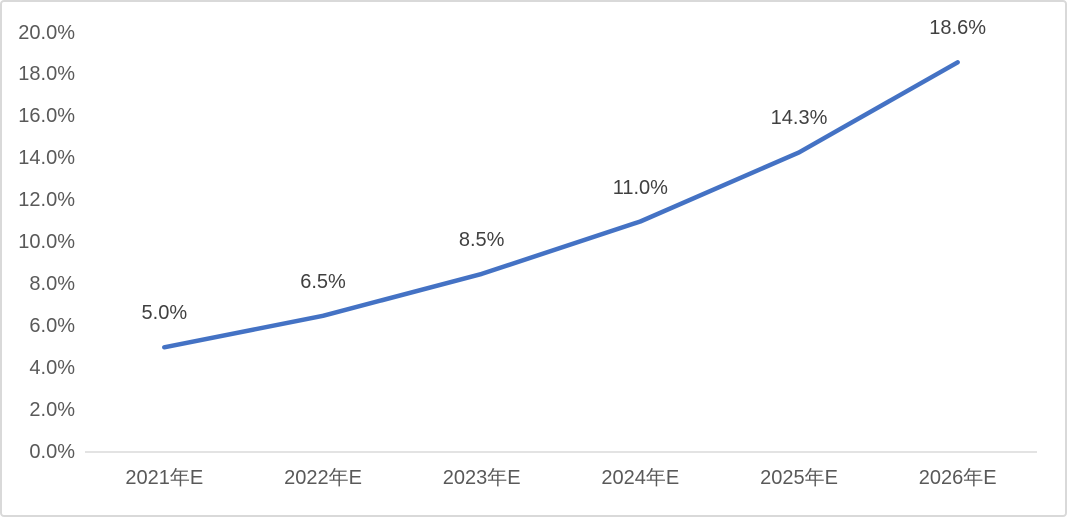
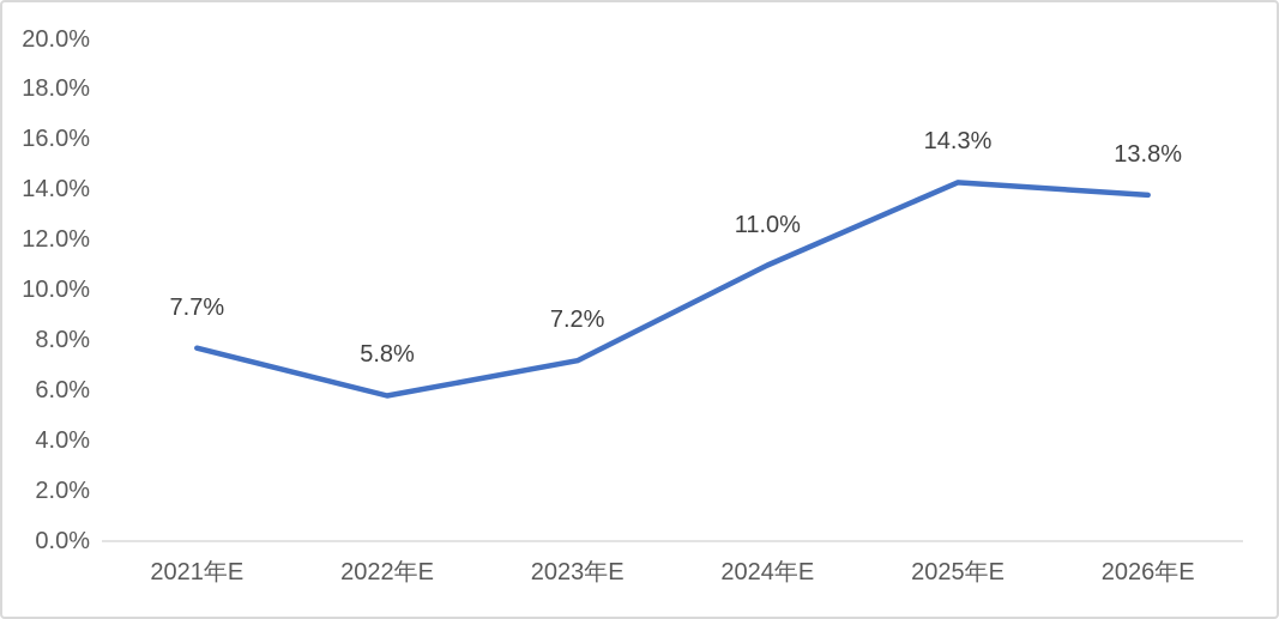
2021年E: 5.0% -> 7.7%
2022年E: 6.5% -> 5.8%
2023年E: 8.5% -> 7.2%
2026年E: 18.6% -> 13.8%
